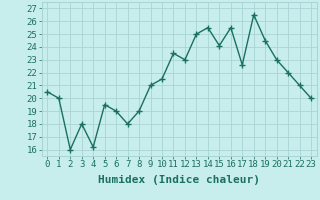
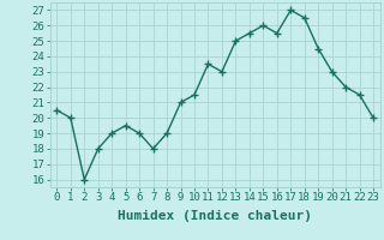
4: 16.2 -> 19.0
15: 24.1 -> 26.0
17: 22.6 -> 27.0
22: 21.0 -> 21.5
